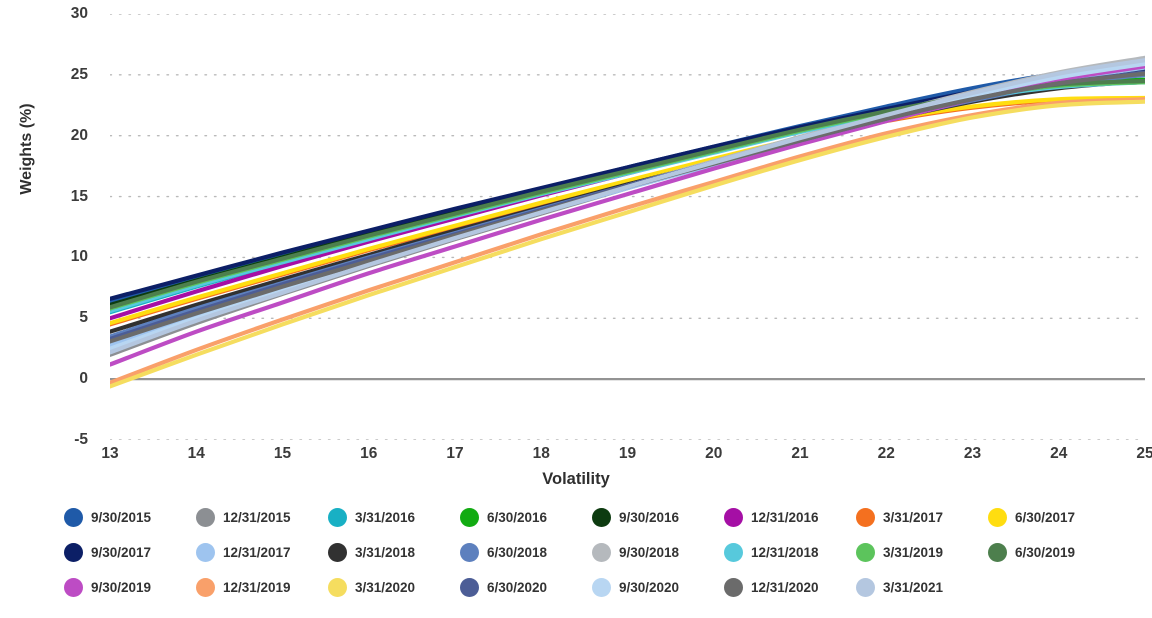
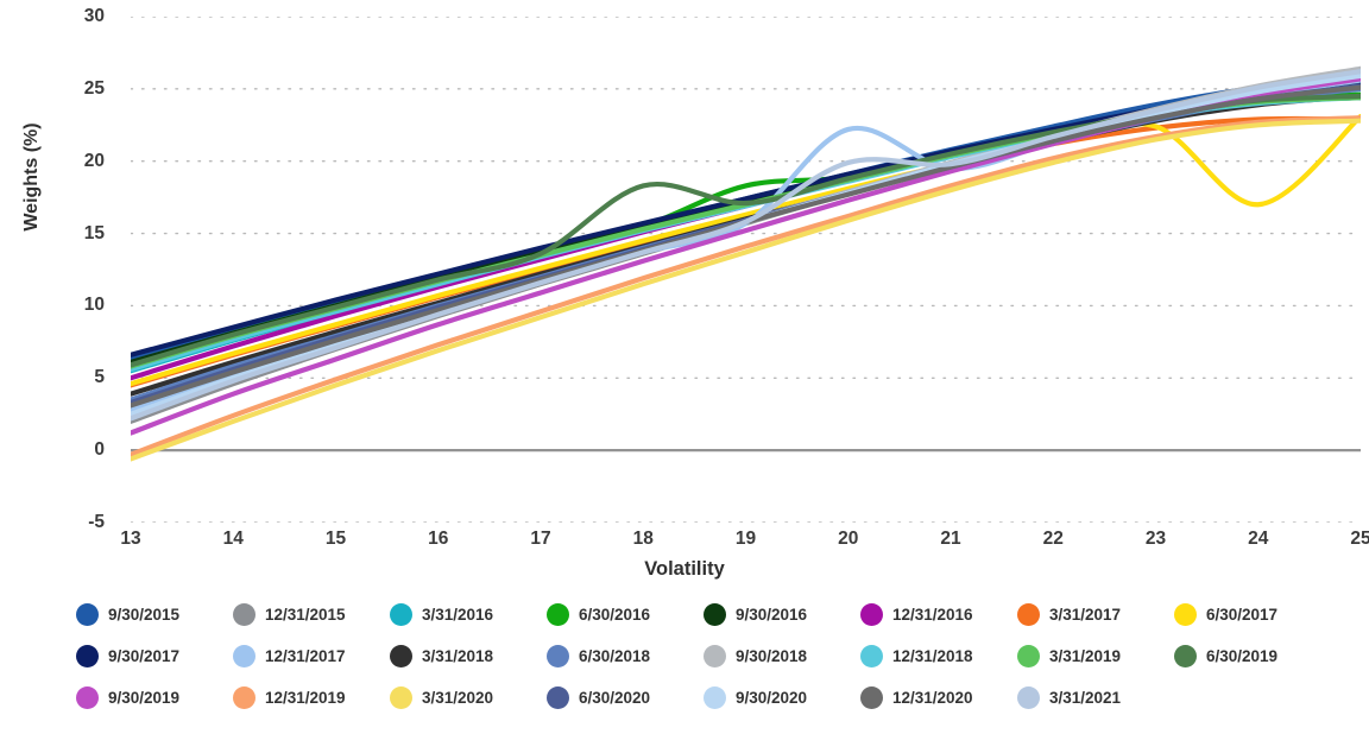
6/30/2019/18: 15.4 -> 18.3
6/30/2016/19: 17.2 -> 18.3
12/31/2017/20: 17.6 -> 22.2
3/31/2021/20: 17.8 -> 19.9
6/30/2017/24: 23.0 -> 17.0
